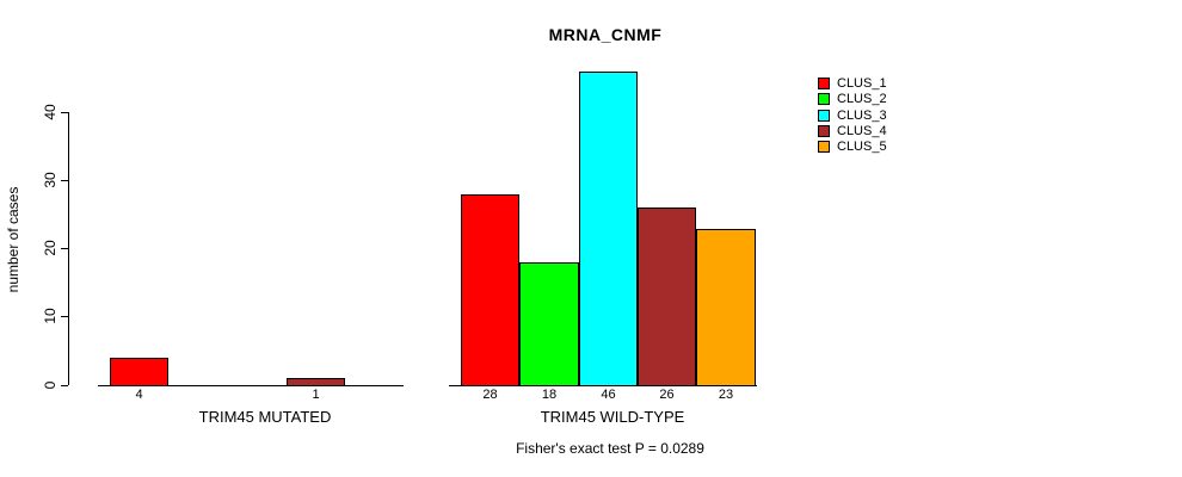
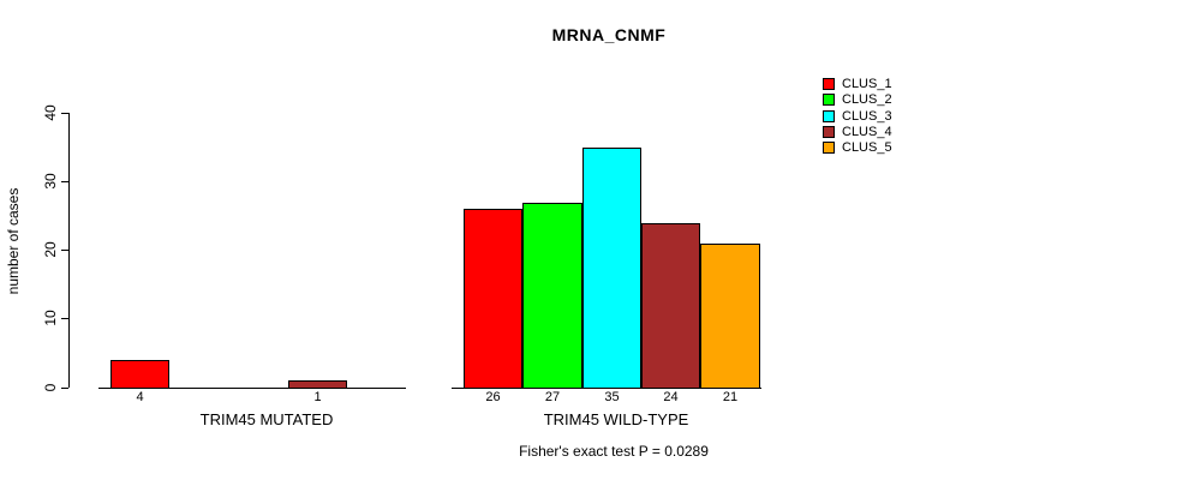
CLUS_1/TRIM45 WILD-TYPE: 28 -> 26
CLUS_2/TRIM45 WILD-TYPE: 18 -> 27
CLUS_3/TRIM45 WILD-TYPE: 46 -> 35
CLUS_4/TRIM45 WILD-TYPE: 26 -> 24
CLUS_5/TRIM45 WILD-TYPE: 23 -> 21
